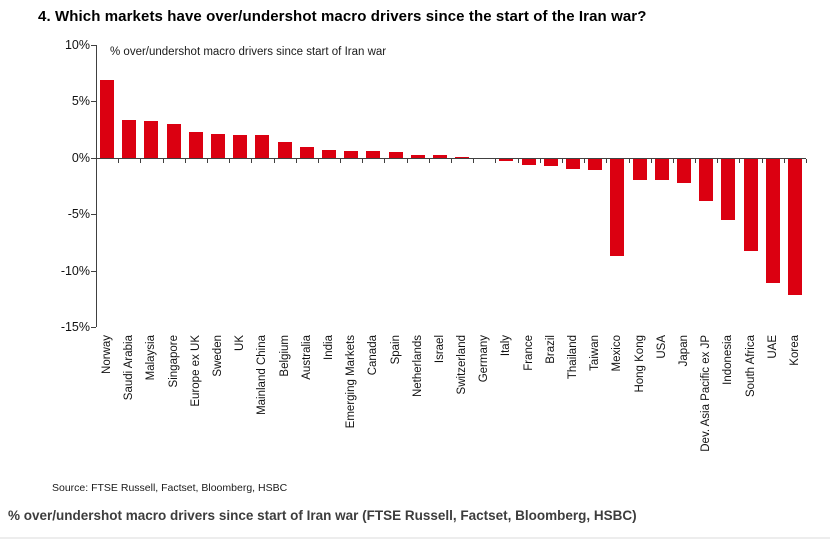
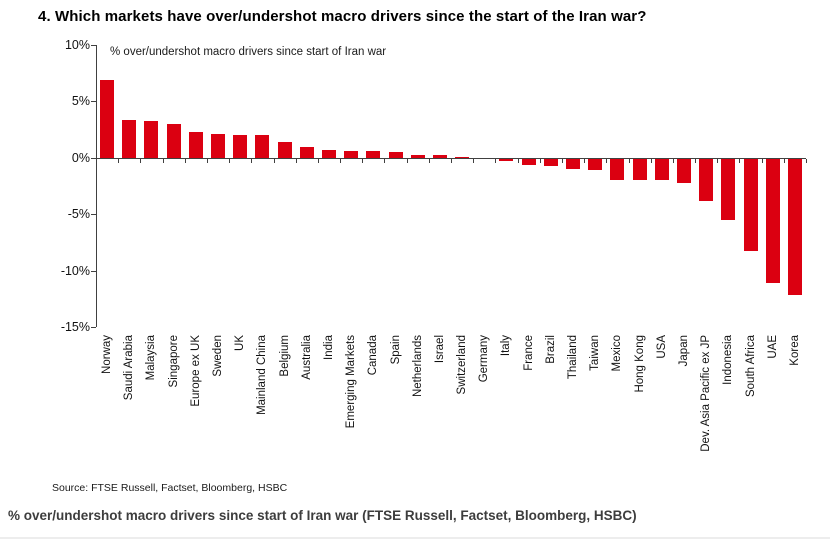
Mexico: -8.6% -> -1.9%
